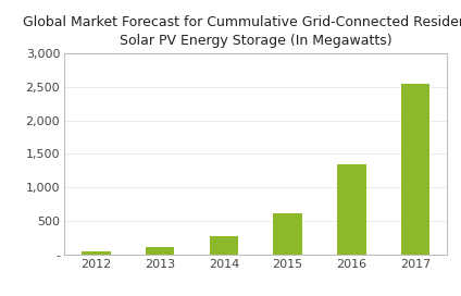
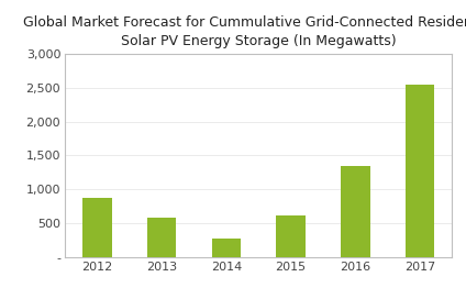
2012: 50 -> 880
2013: 120 -> 580
